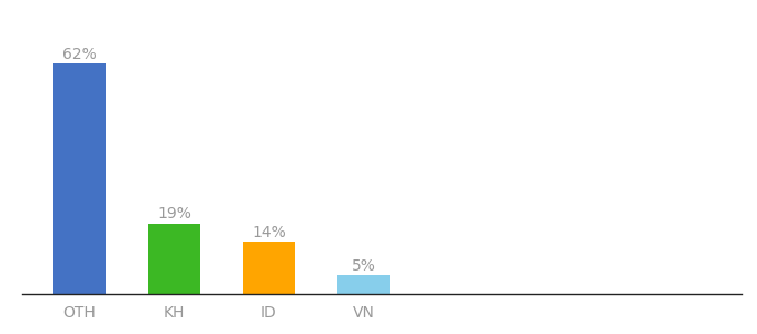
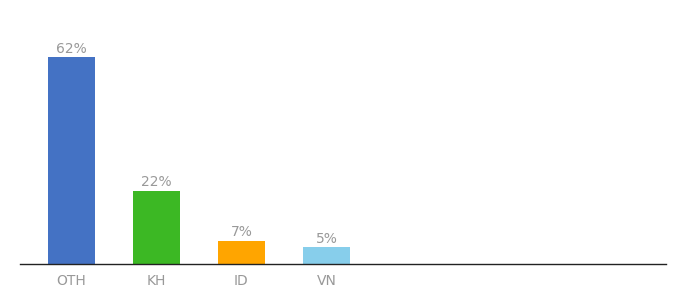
KH: 19% -> 22%
ID: 14% -> 7%
